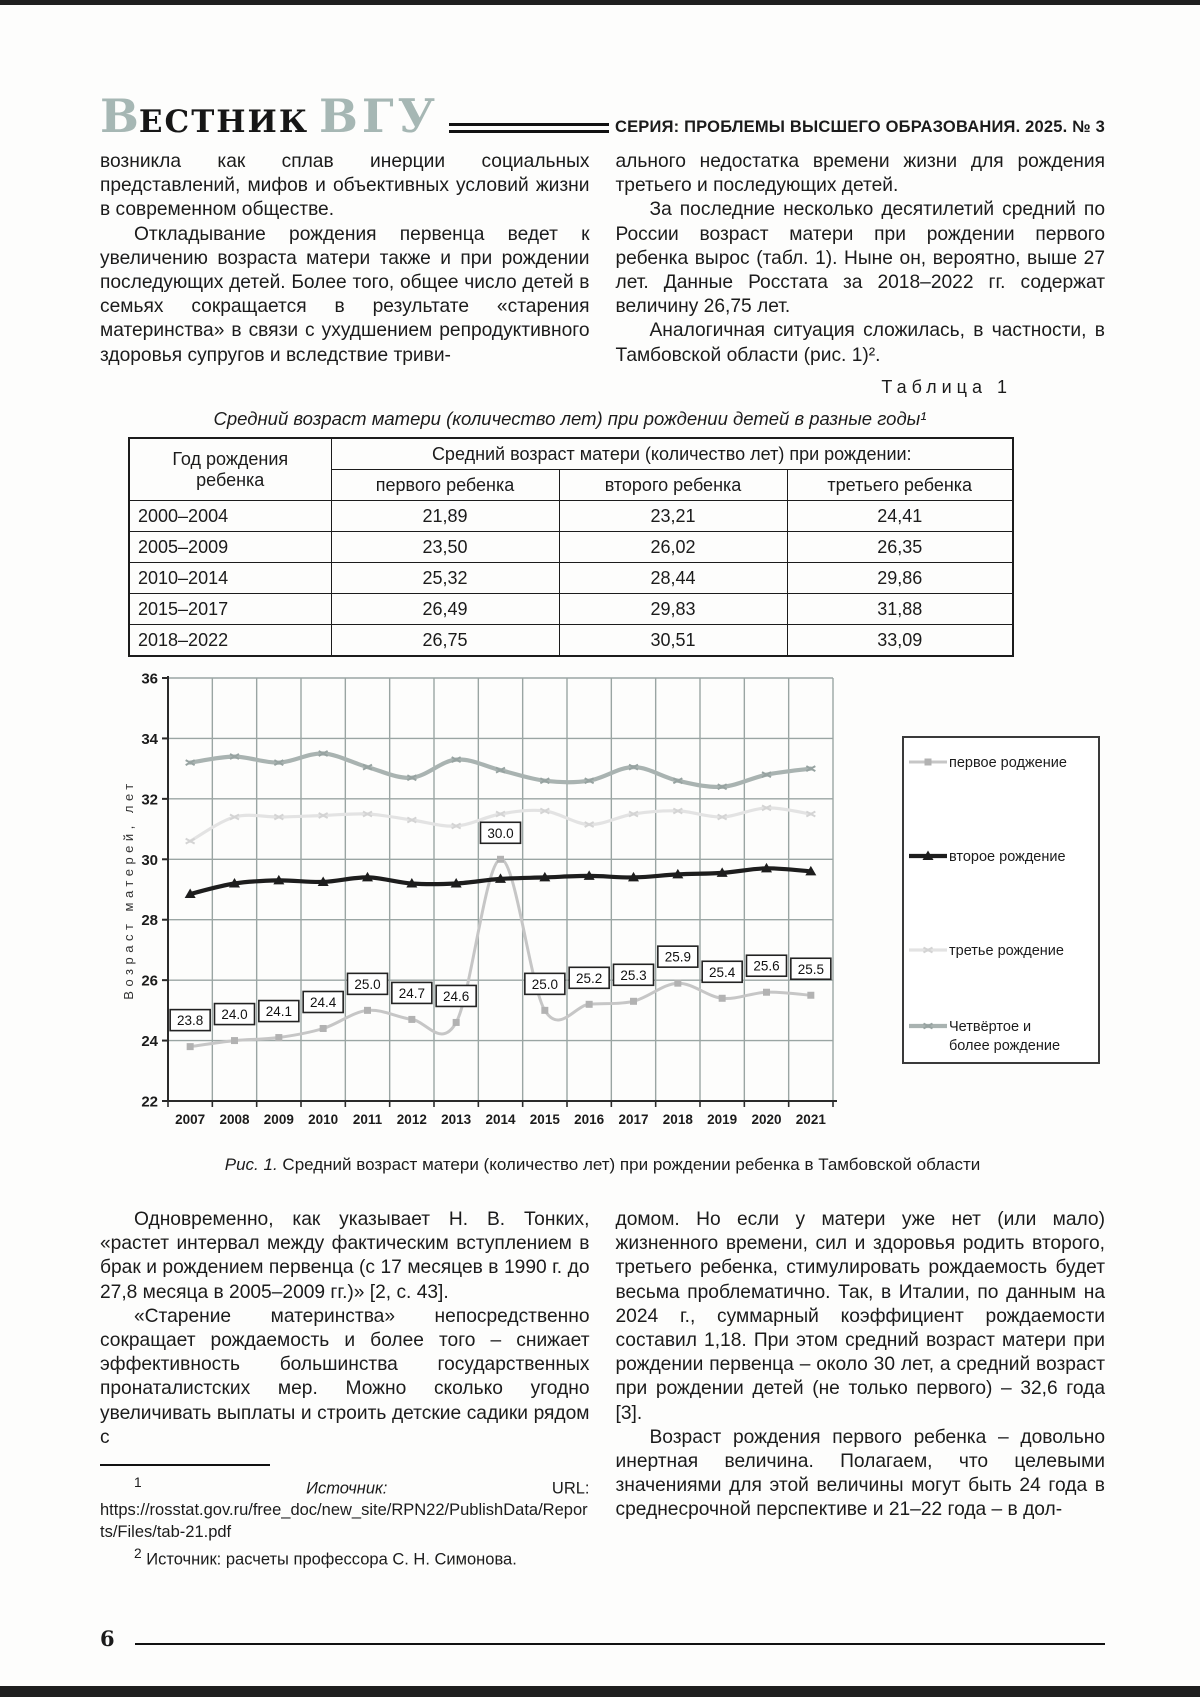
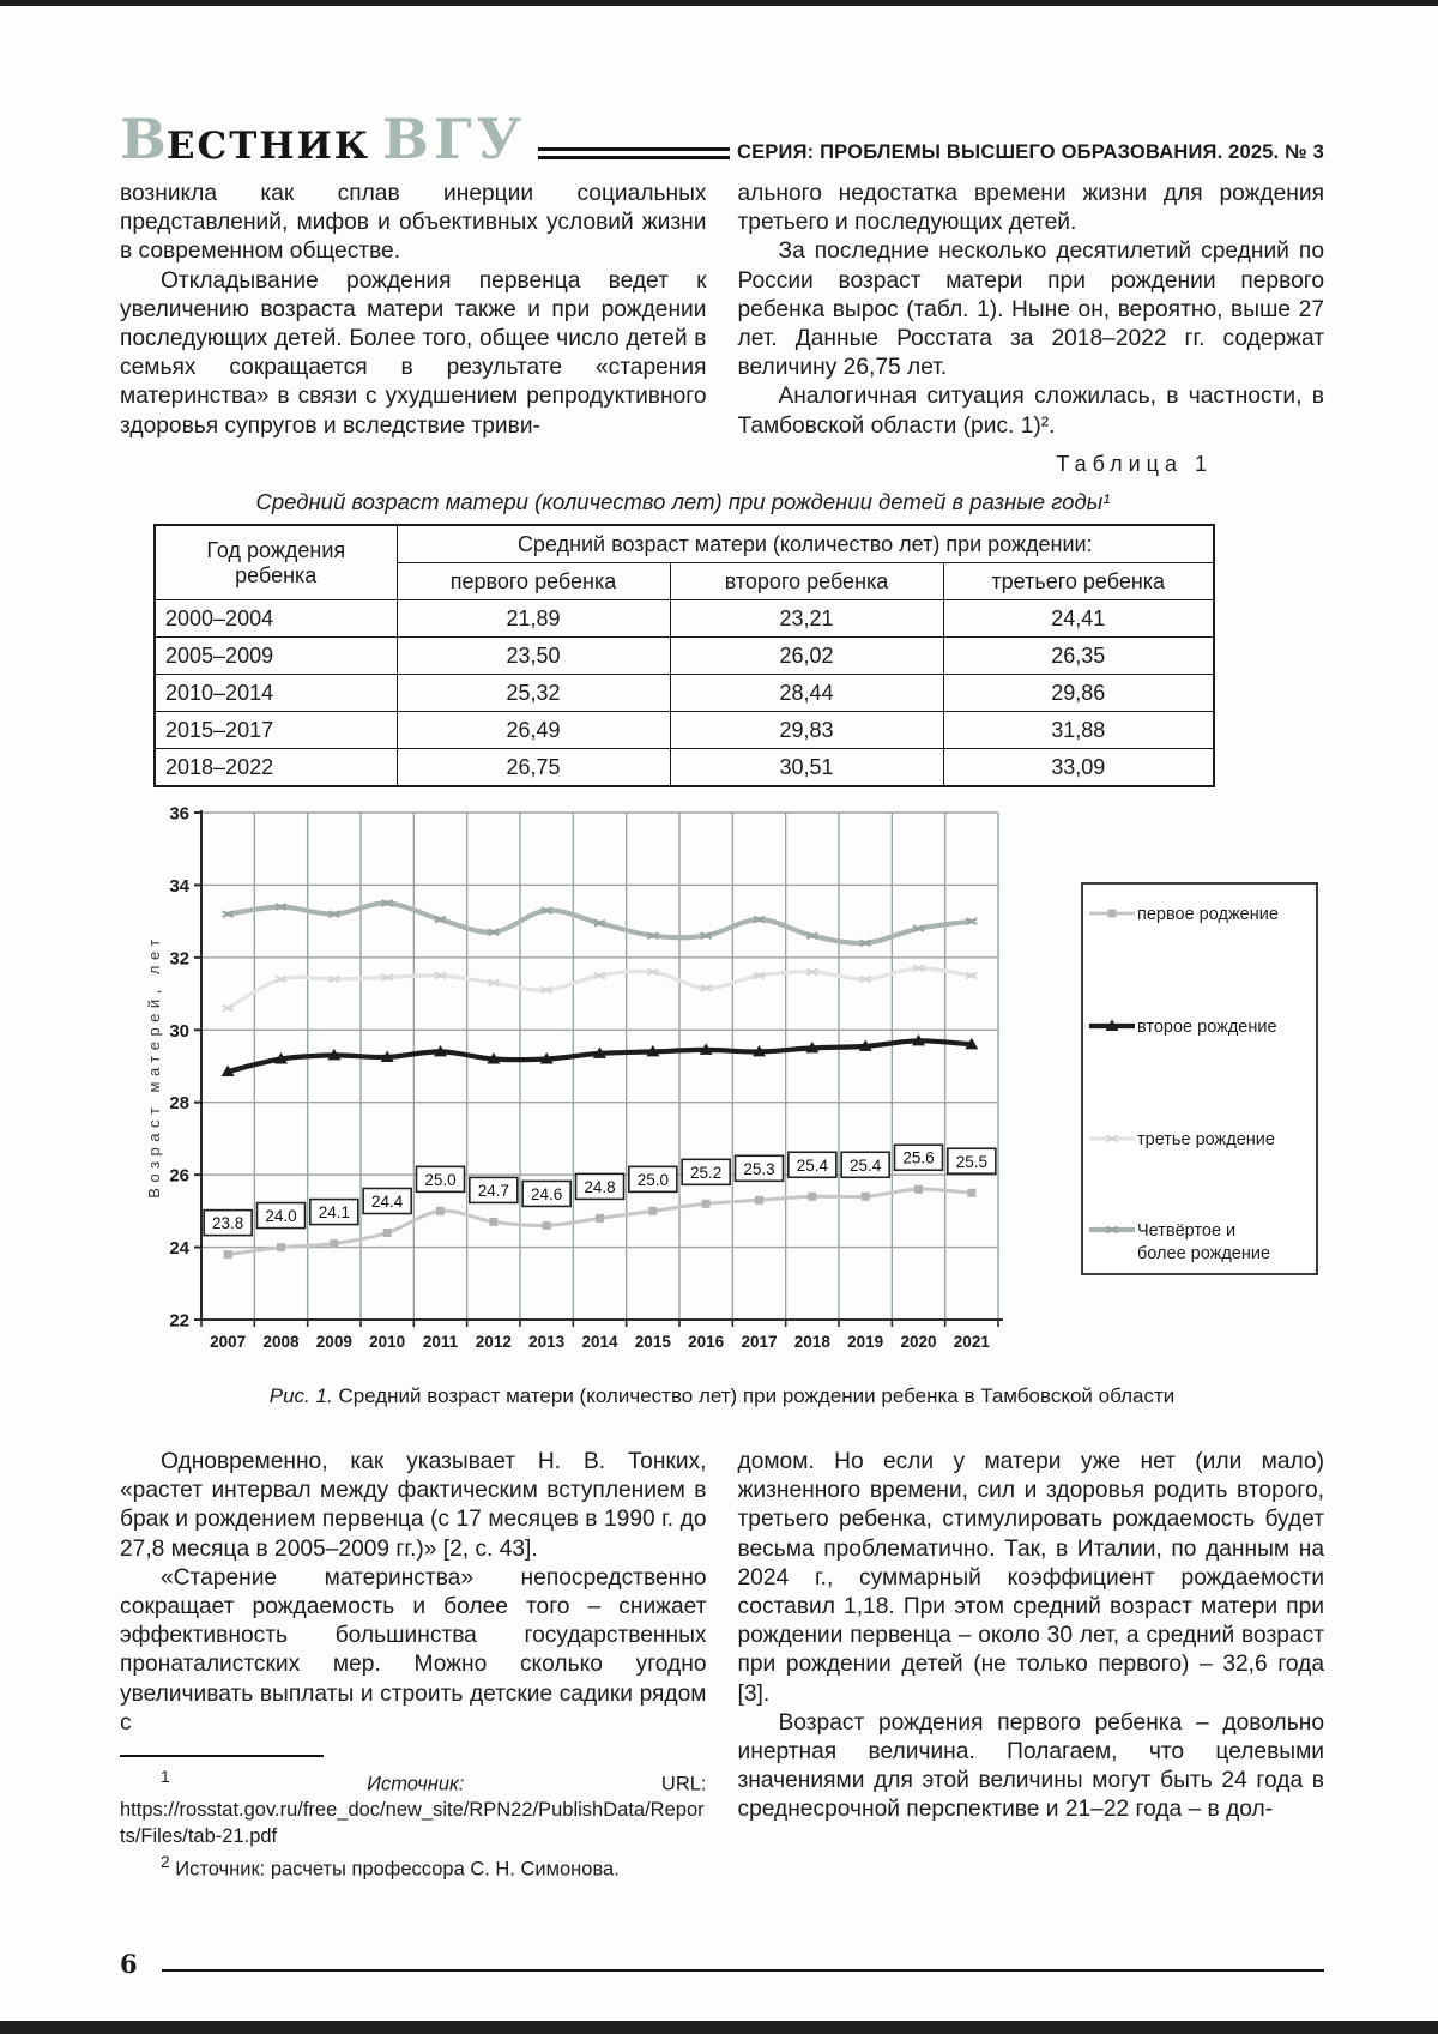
первое роджение/2014: 30.0 -> 24.8
первое роджение/2018: 25.9 -> 25.4
